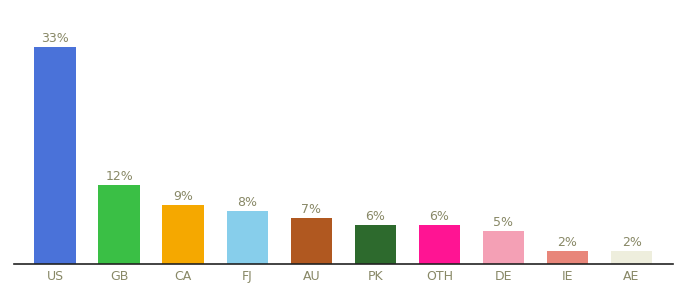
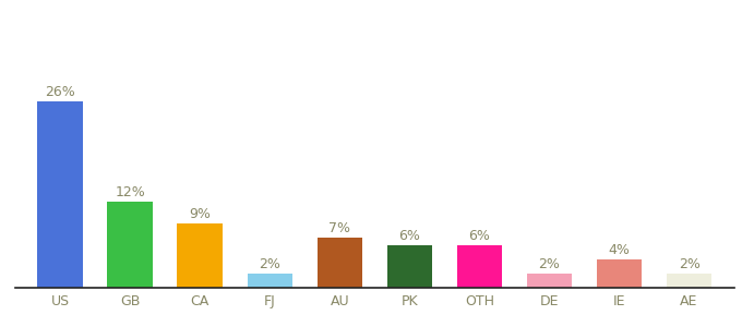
US: 33% -> 26%
FJ: 8% -> 2%
DE: 5% -> 2%
IE: 2% -> 4%
